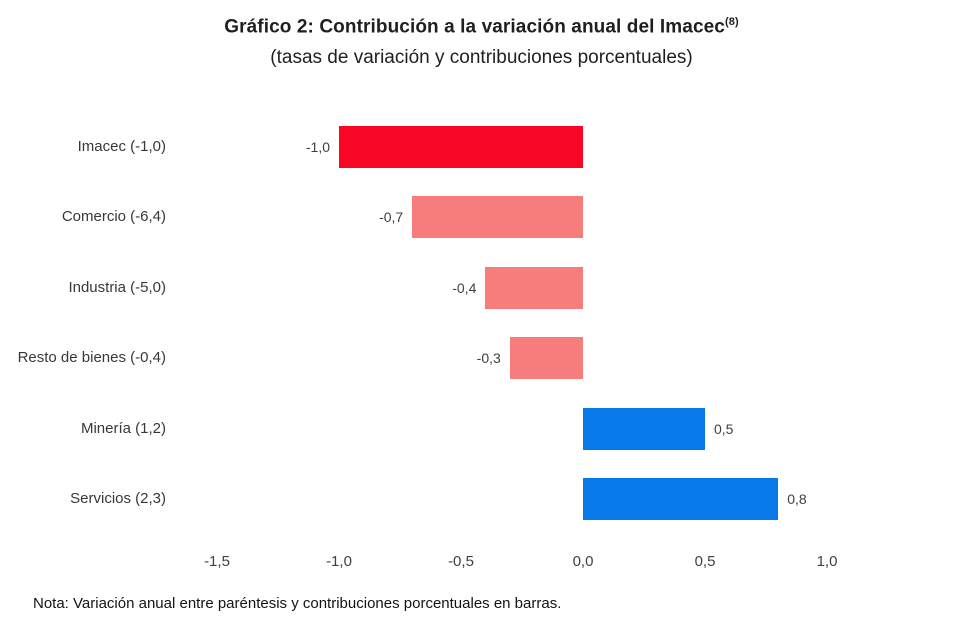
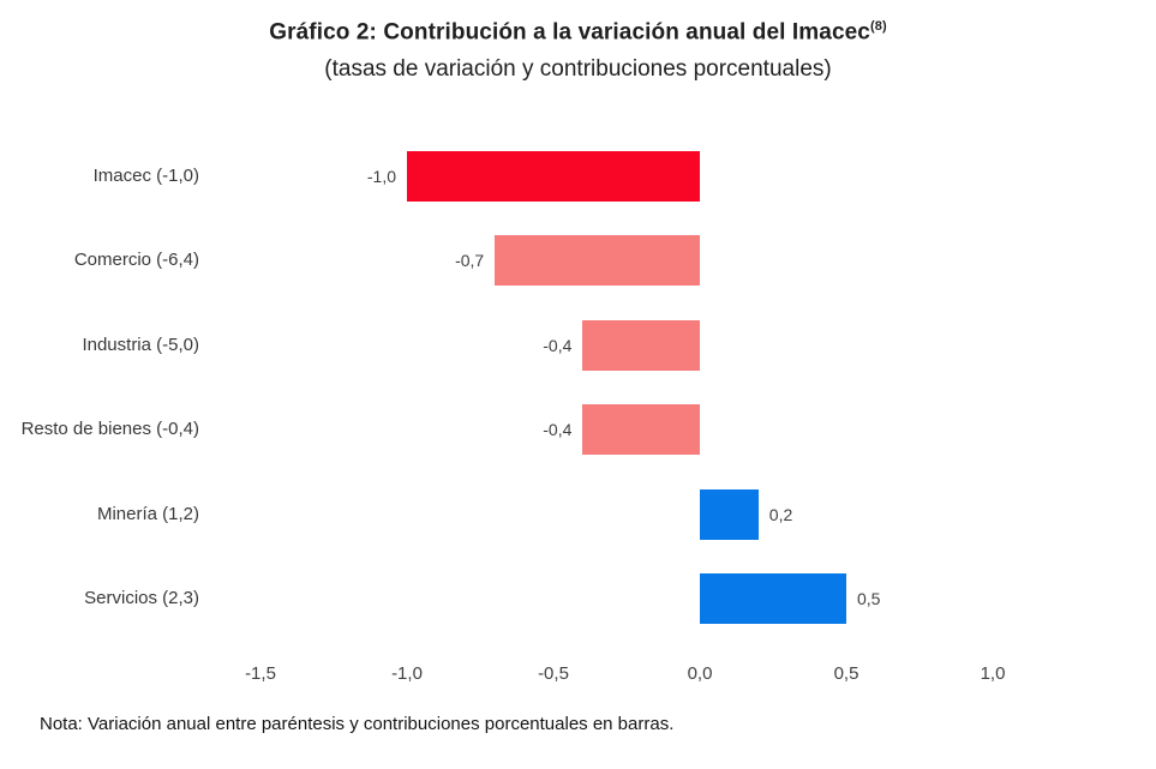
Resto de bienes (-0,4): -0,3 -> -0,4
Minería (1,2): 0,5 -> 0,2
Servicios (2,3): 0,8 -> 0,5
